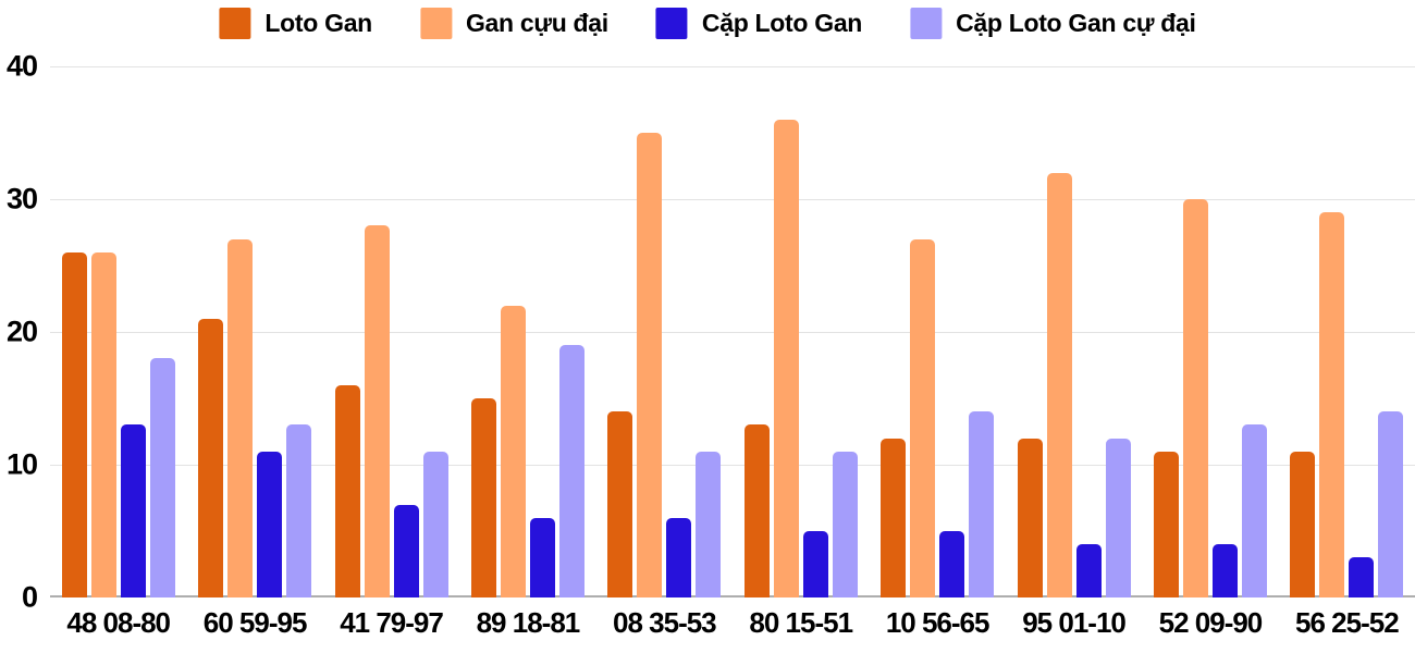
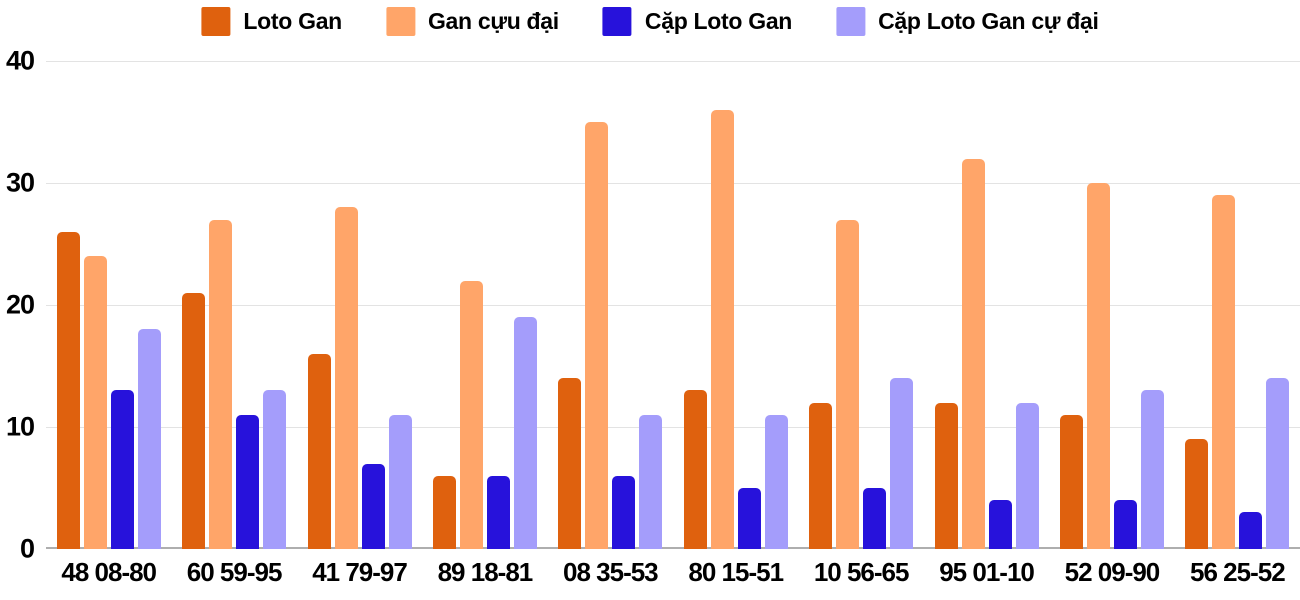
Gan cựu đại/48 08-80: 26 -> 24
Loto Gan/89 18-81: 15 -> 6
Loto Gan/56 25-52: 11 -> 9
